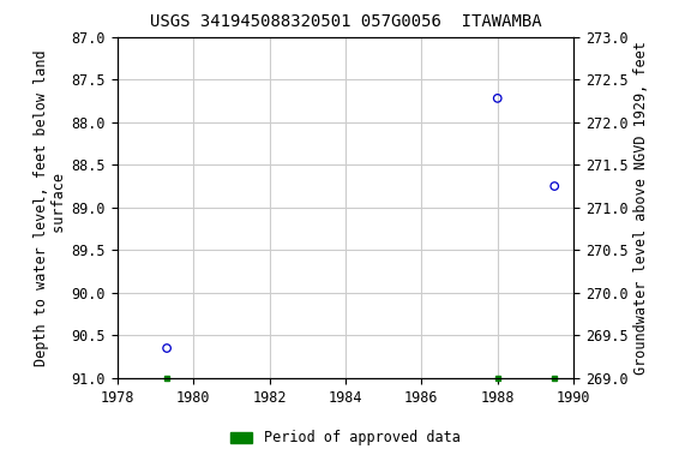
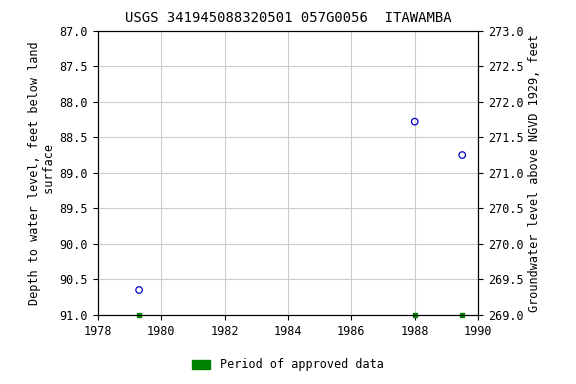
1988: 87.72 -> 88.28
